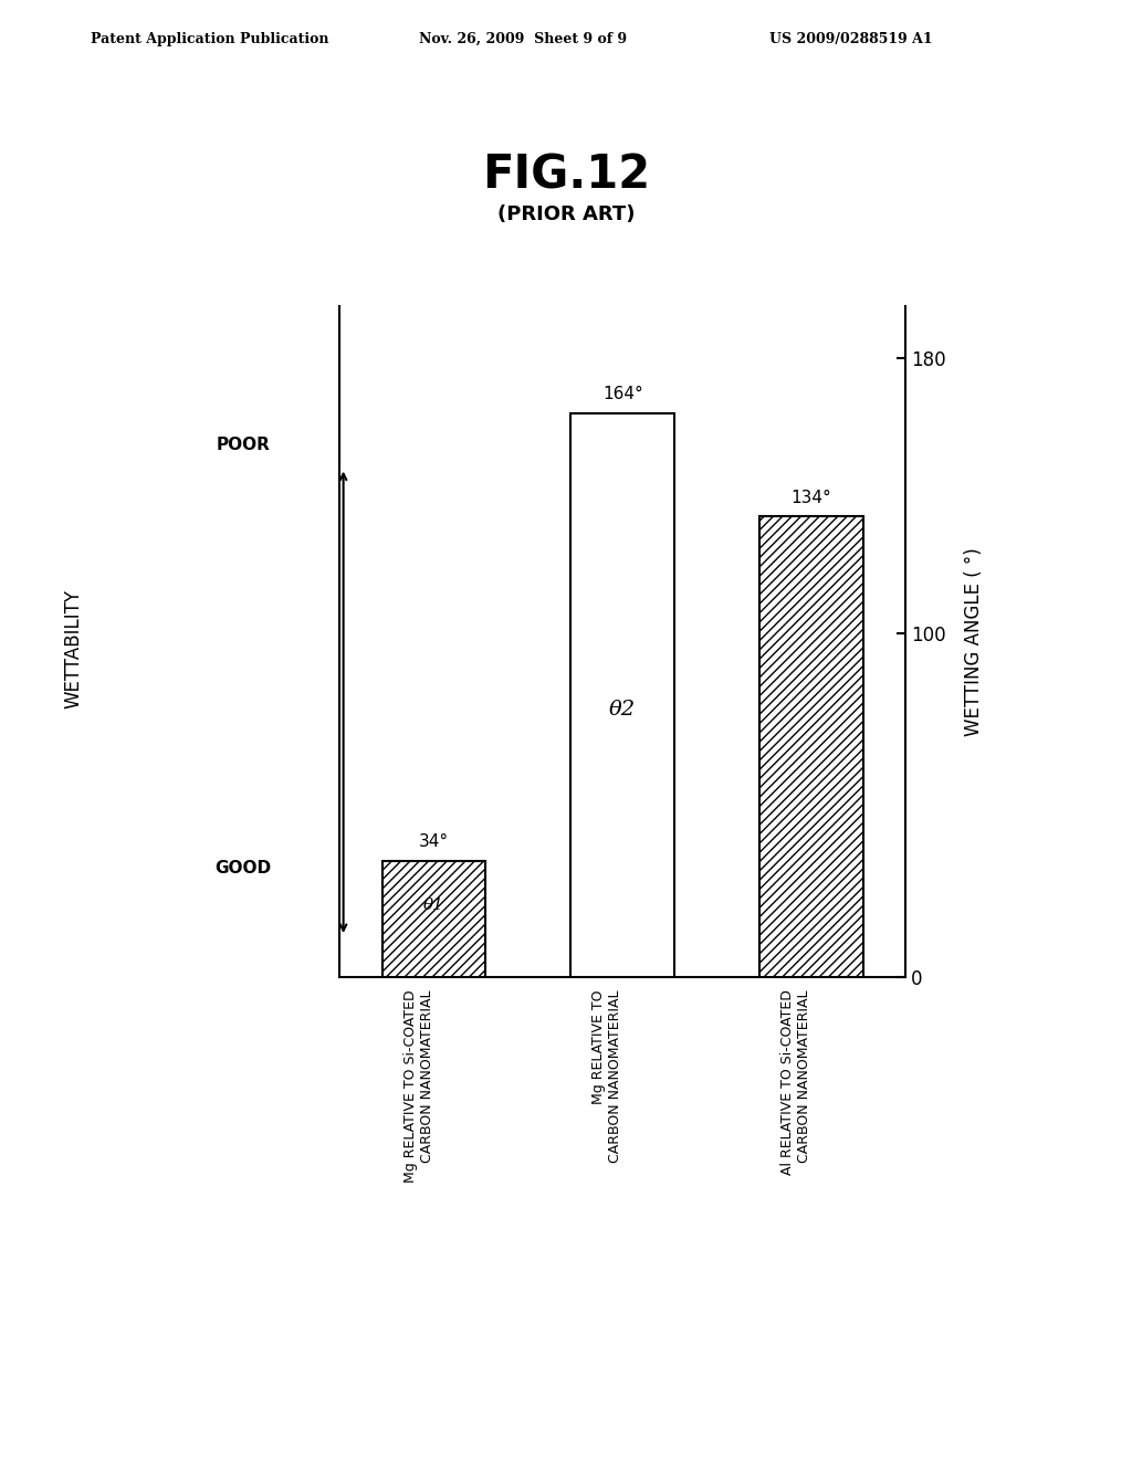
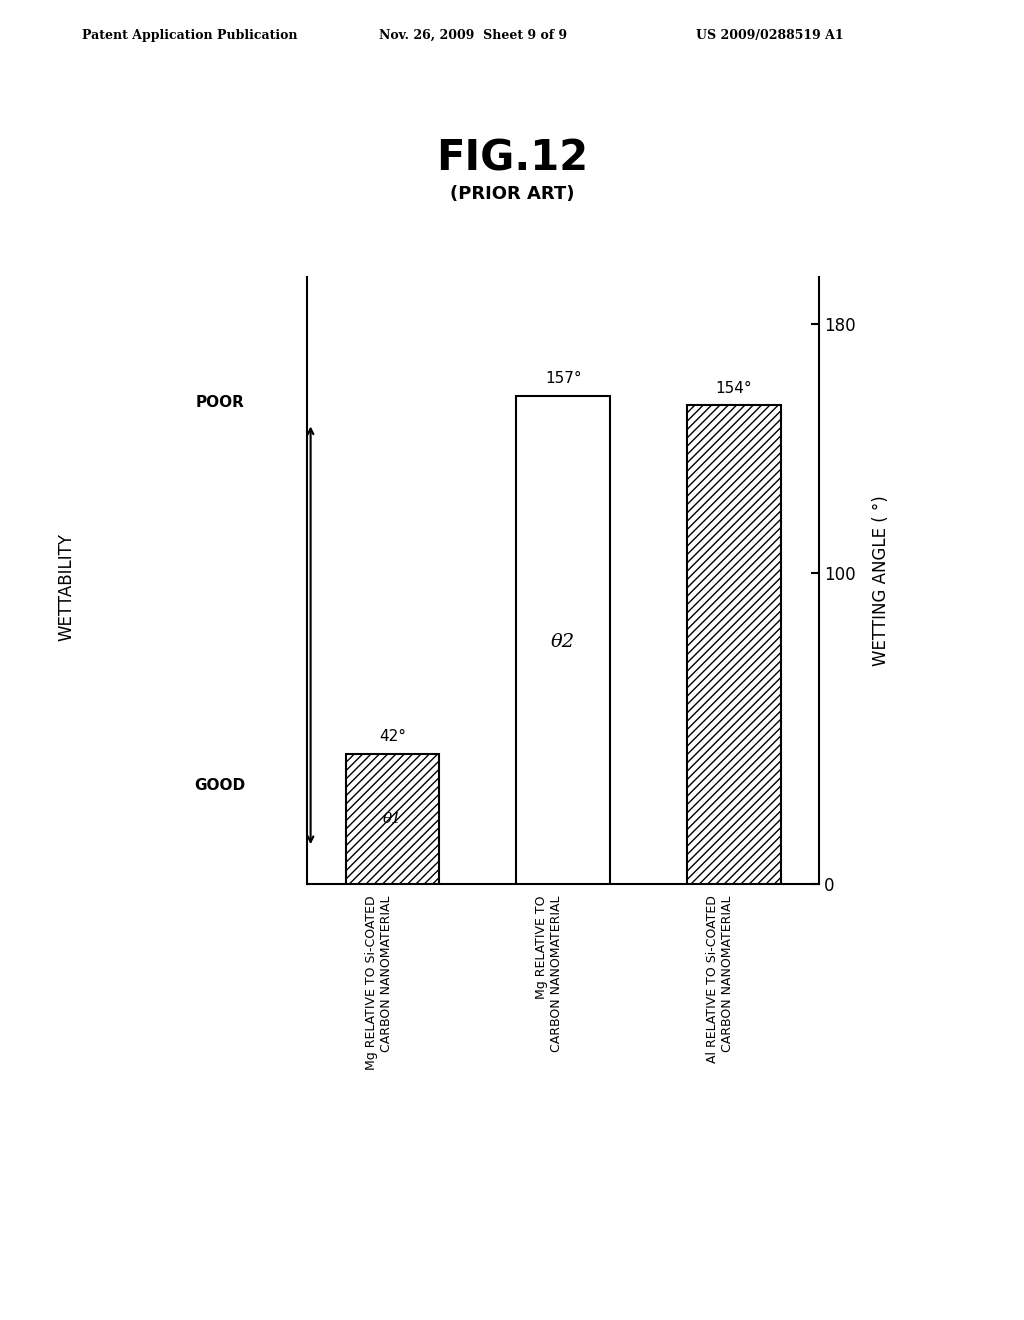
Mg RELATIVE TO Si-COATED CARBON NANOMATERIAL: 34° -> 42°
Mg RELATIVE TO CARBON NANOMATERIAL: 164° -> 157°
Al RELATIVE TO Si-COATED CARBON NANOMATERIAL: 134° -> 154°
